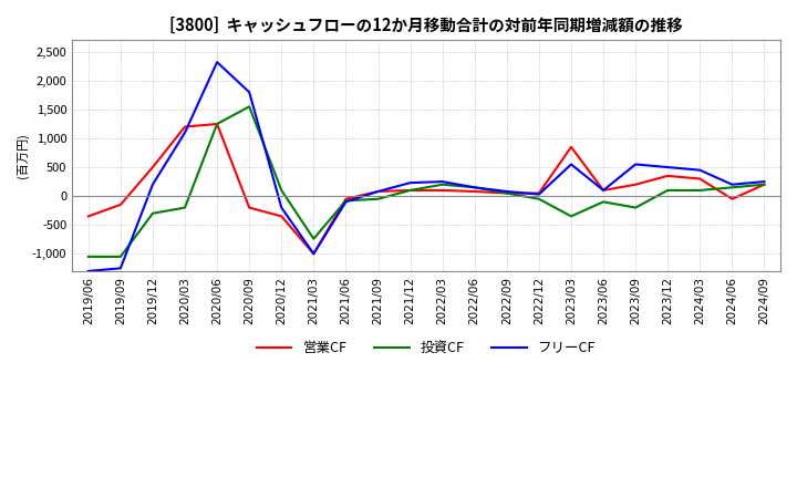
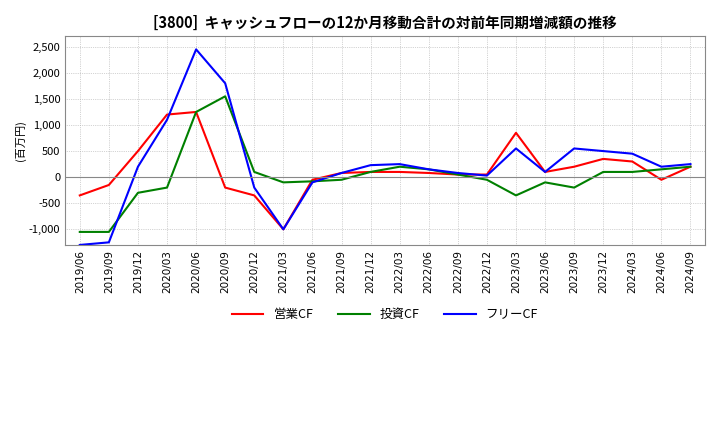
フリーCF/2020/06: 2,320 -> 2,450
投資CF/2021/03: -740 -> -100
